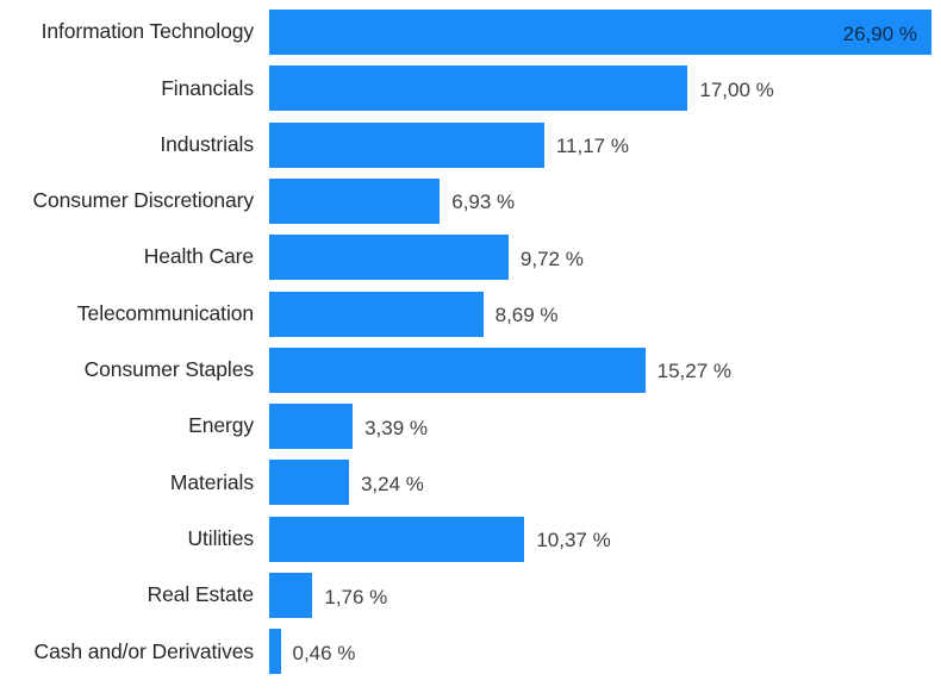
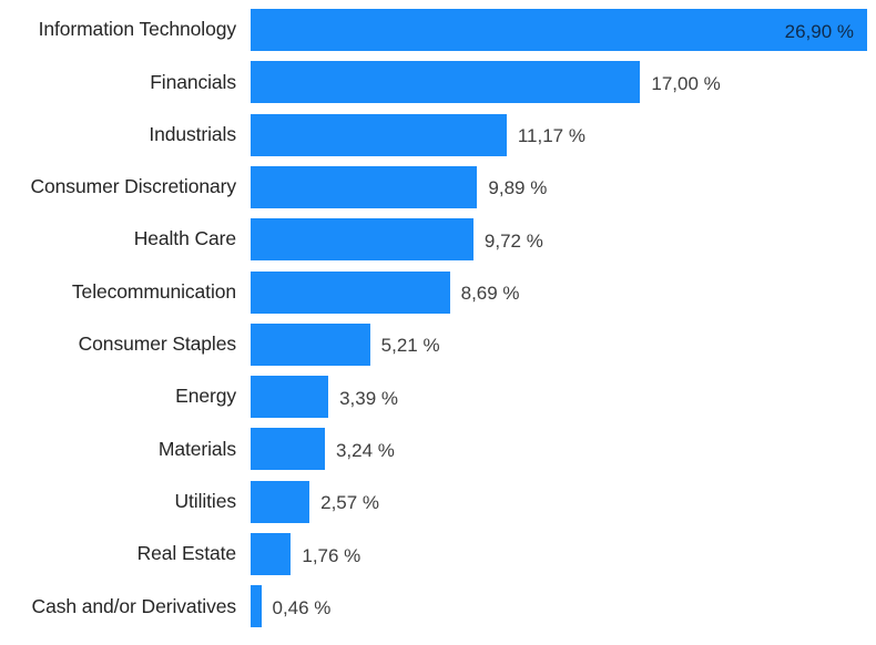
Consumer Discretionary: 6,93 -> 9,89
Consumer Staples: 15,27 -> 5,21
Utilities: 10,37 -> 2,57
